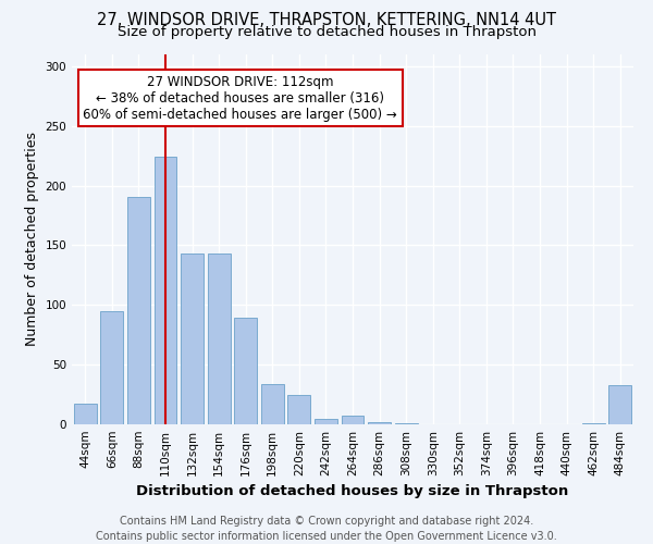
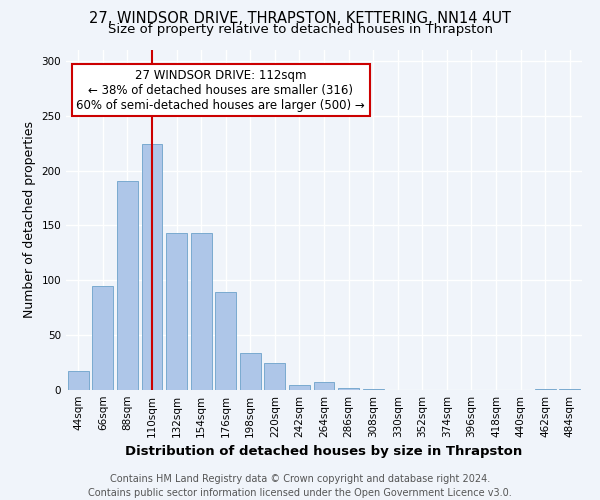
484sqm: 33 -> 1
